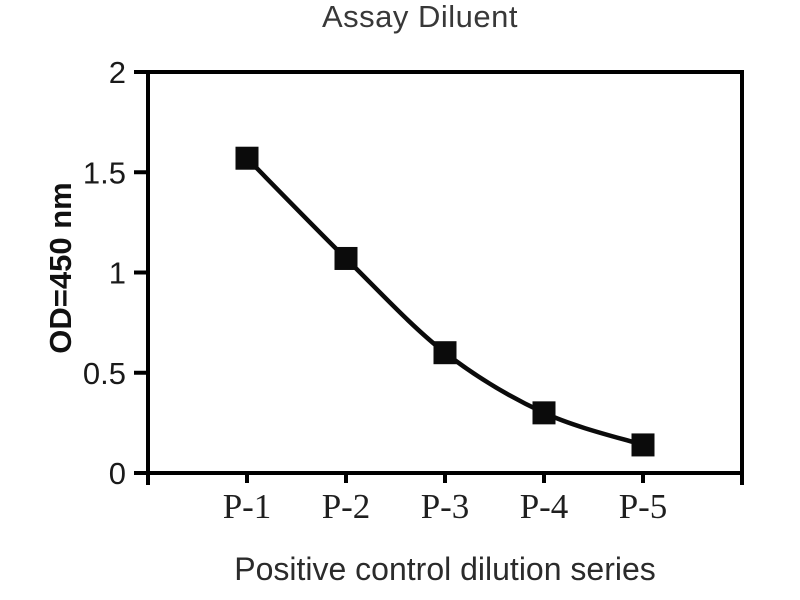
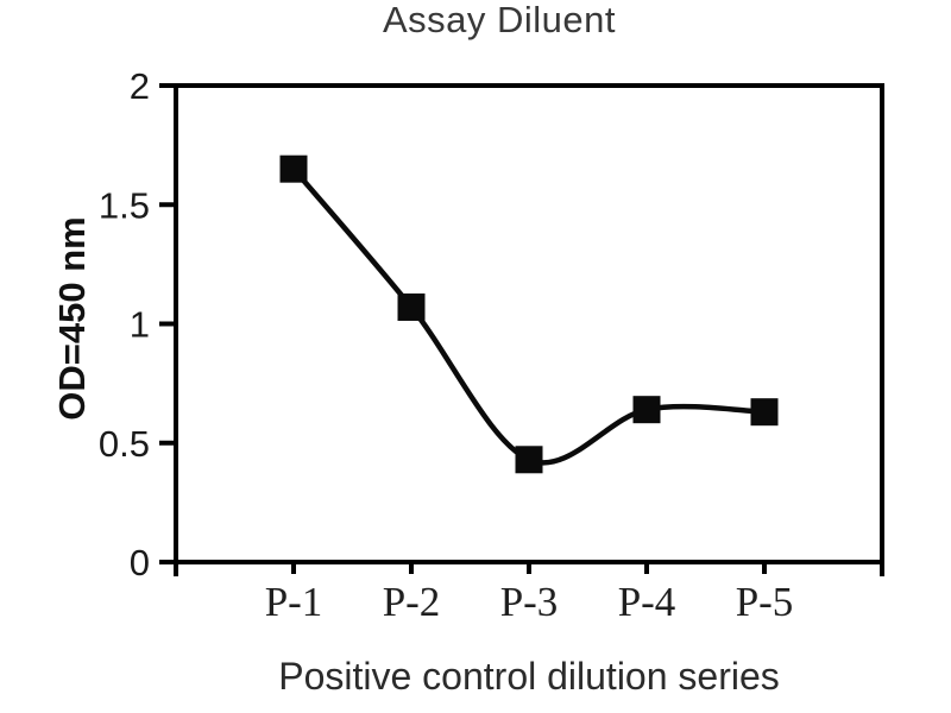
P-1: 1.57 -> 1.65
P-3: 0.60 -> 0.43
P-4: 0.30 -> 0.64
P-5: 0.14 -> 0.63
